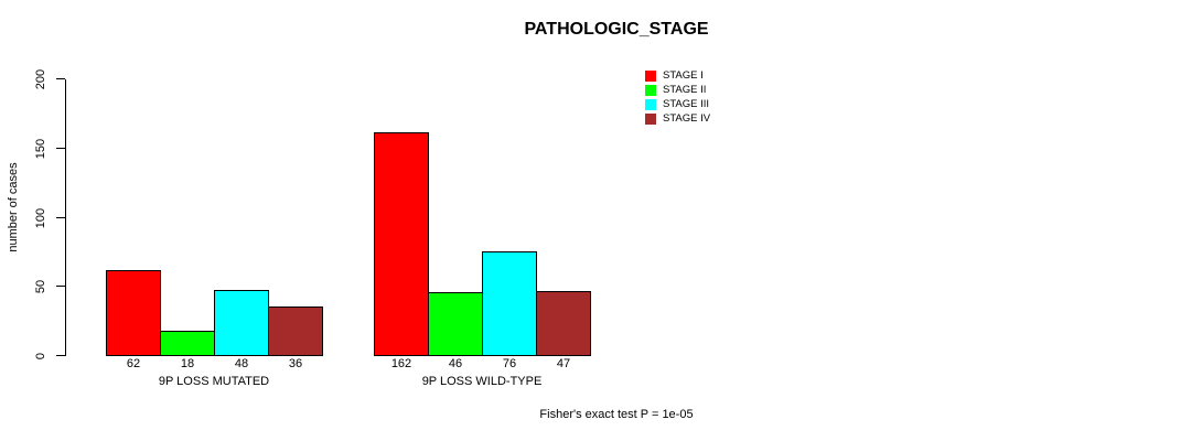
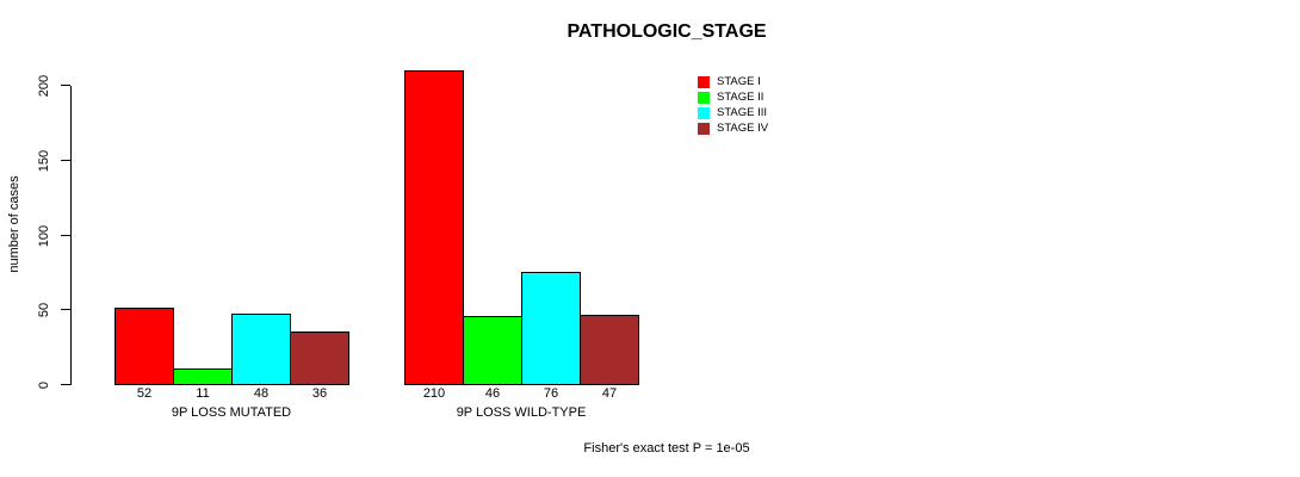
STAGE I/9P LOSS MUTATED: 62 -> 52
STAGE II/9P LOSS MUTATED: 18 -> 11
STAGE I/9P LOSS WILD-TYPE: 162 -> 210
